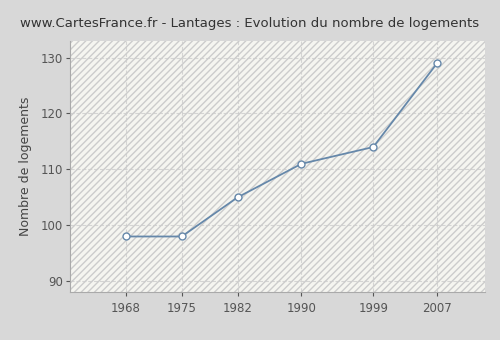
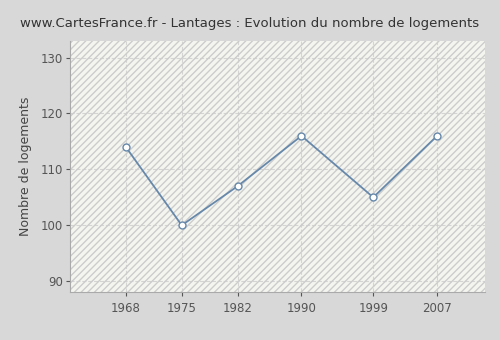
1968: 98 -> 114
1975: 98 -> 100
1982: 105 -> 107
1990: 111 -> 116
1999: 114 -> 105
2007: 129 -> 116
